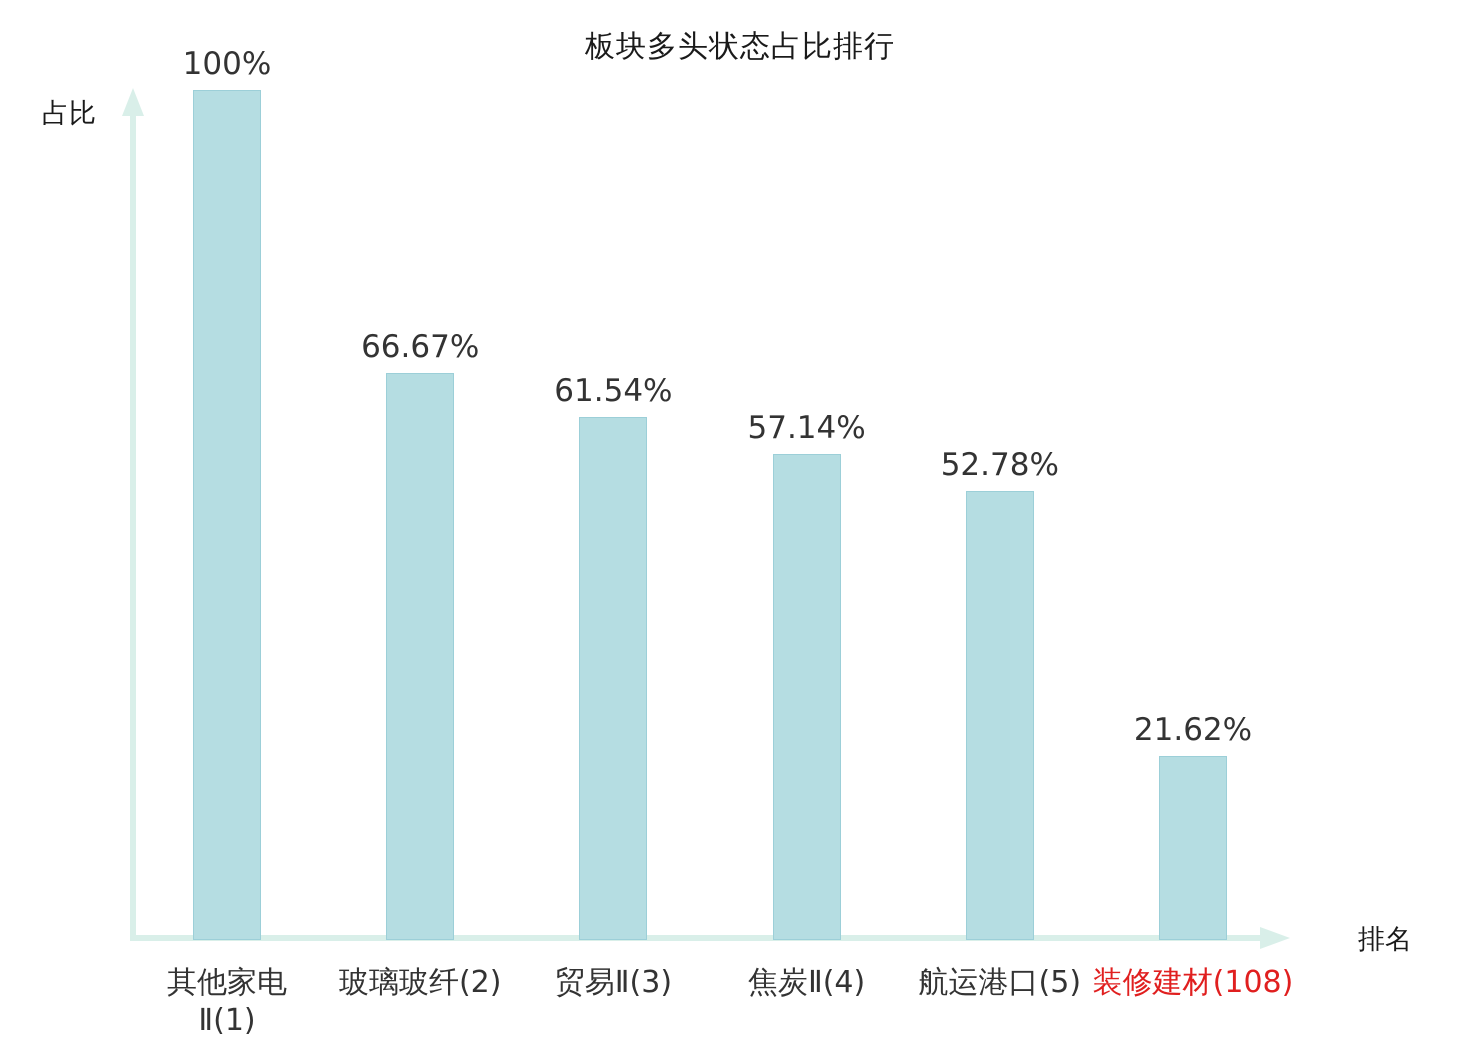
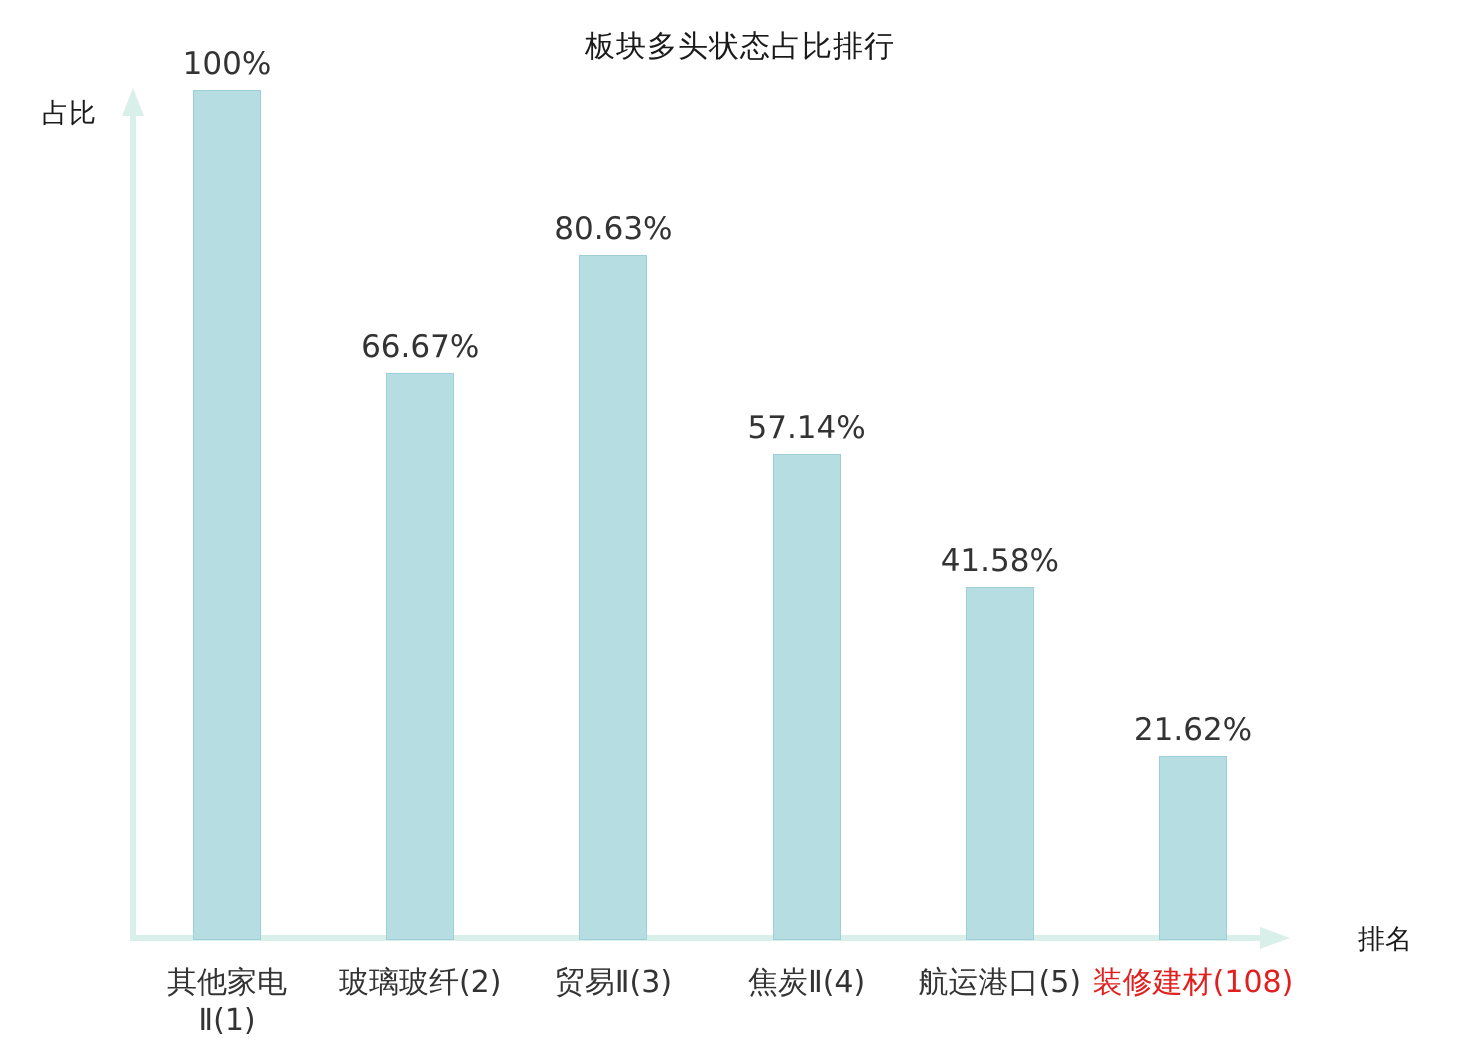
贸易Ⅱ(3): 61.54% -> 80.63%
航运港口(5): 52.78% -> 41.58%
